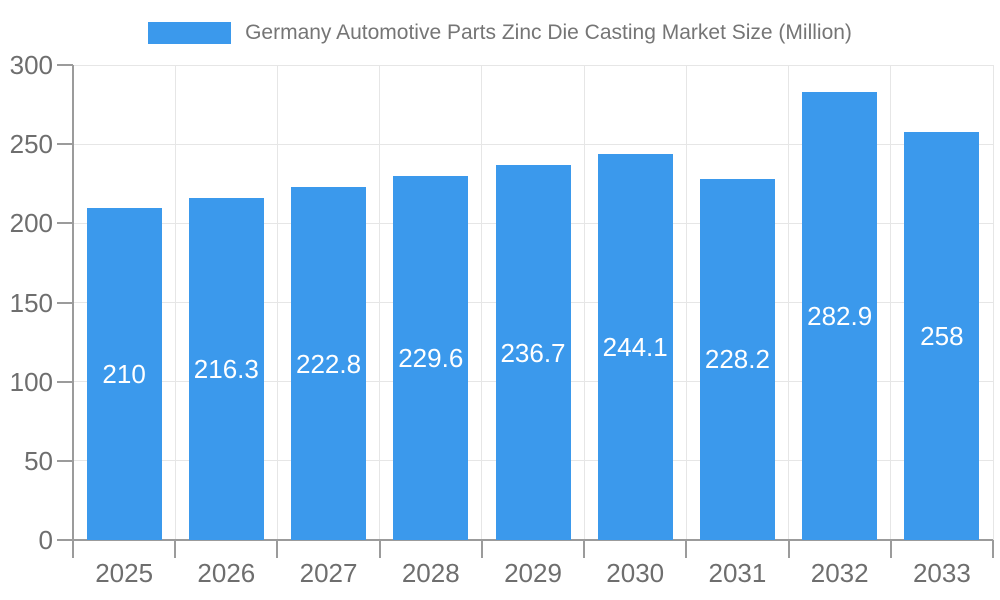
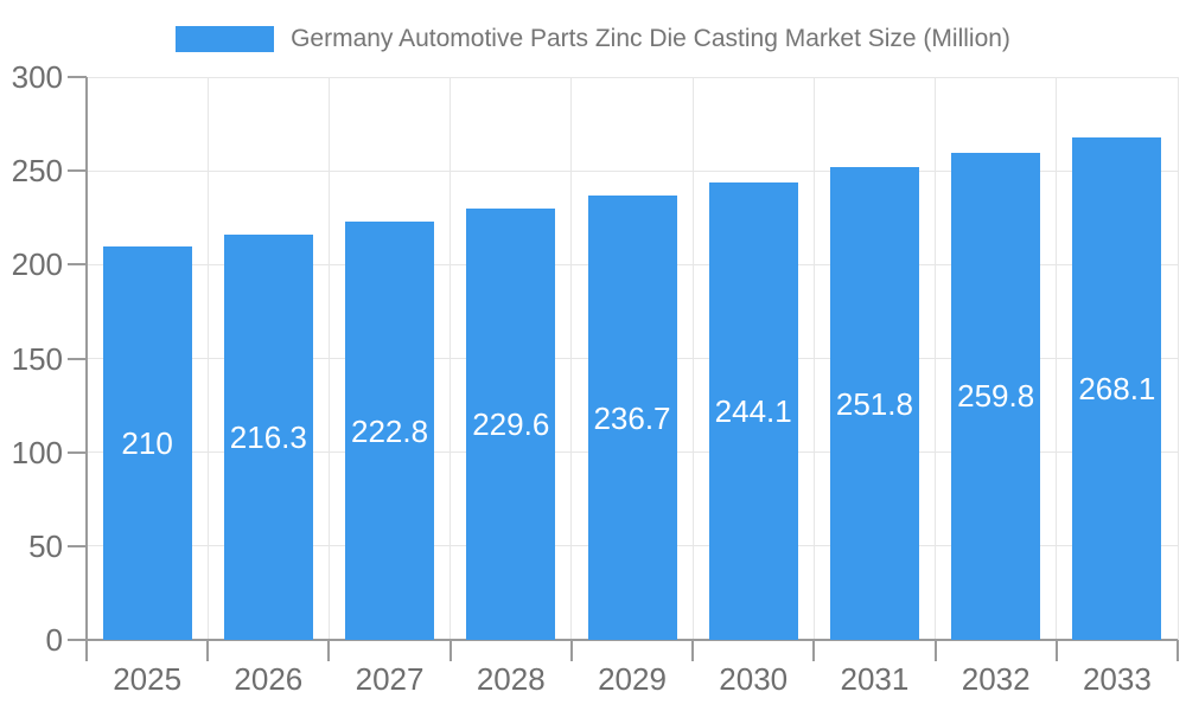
2031: 228.2 -> 251.8
2032: 282.9 -> 259.8
2033: 258 -> 268.1
